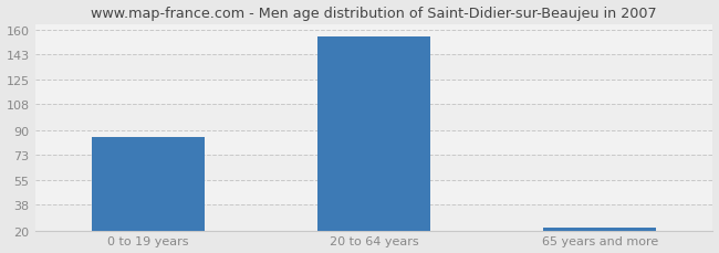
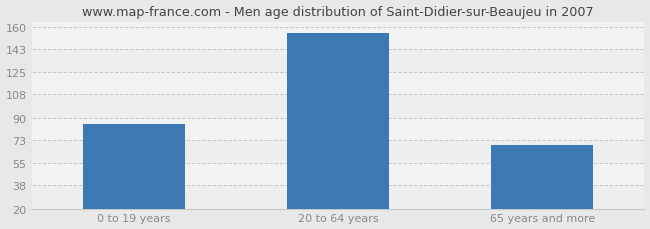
65 years and more: 22 -> 69
